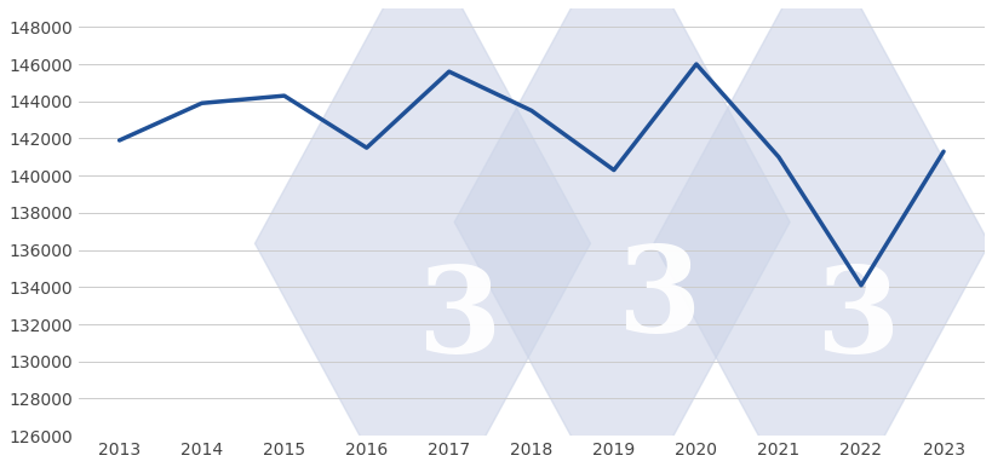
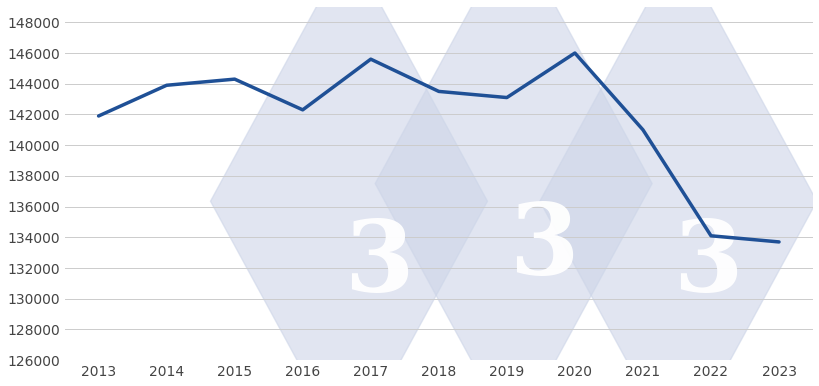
2016: 141500 -> 142300
2019: 140300 -> 143100
2023: 141300 -> 133700
